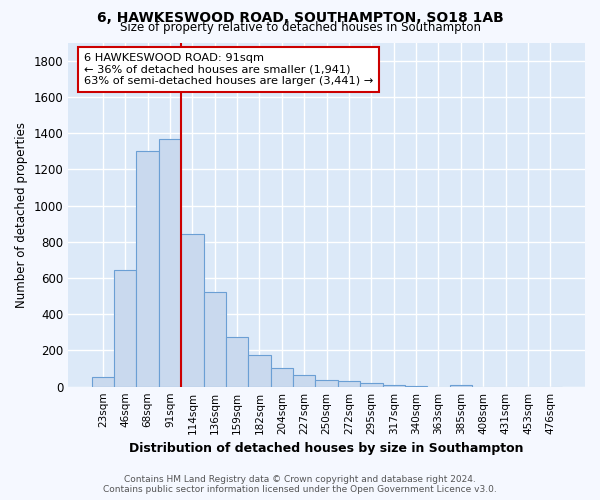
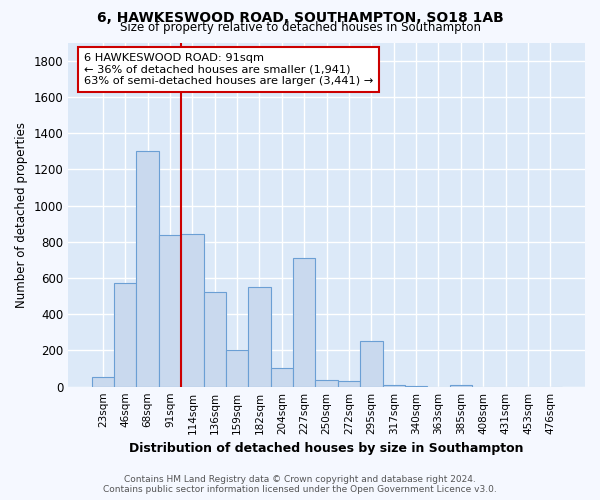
46sqm: 640 -> 570
91sqm: 1370 -> 840
159sqm: 280 -> 200
182sqm: 180 -> 550
227sqm: 60 -> 710
295sqm: 20 -> 250
